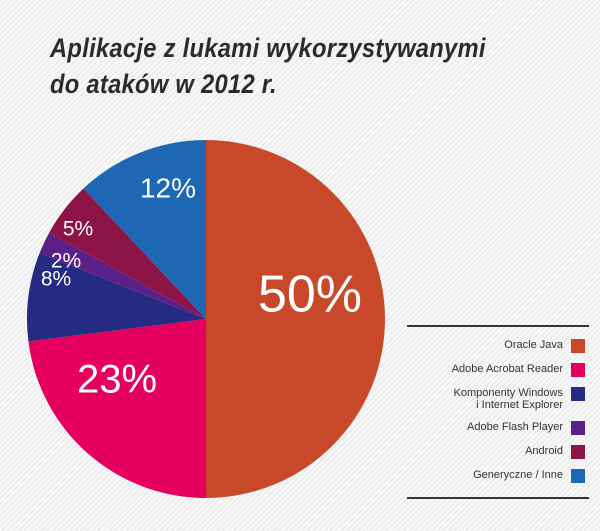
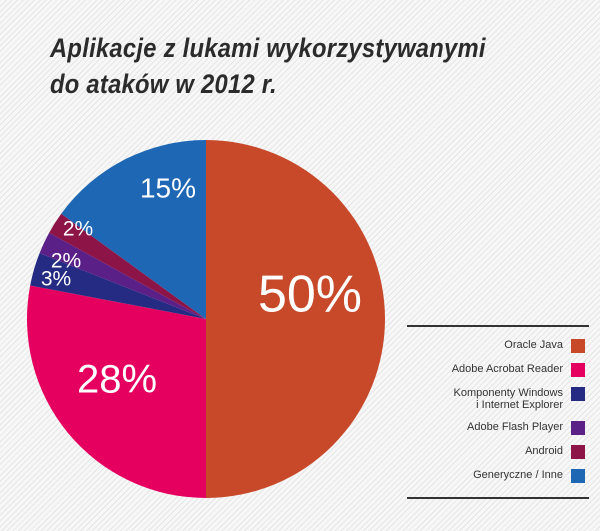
Adobe Acrobat Reader: 23% -> 28%
Komponenty Windows i Internet Explorer: 8% -> 3%
Android: 5% -> 2%
Generyczne / Inne: 12% -> 15%
